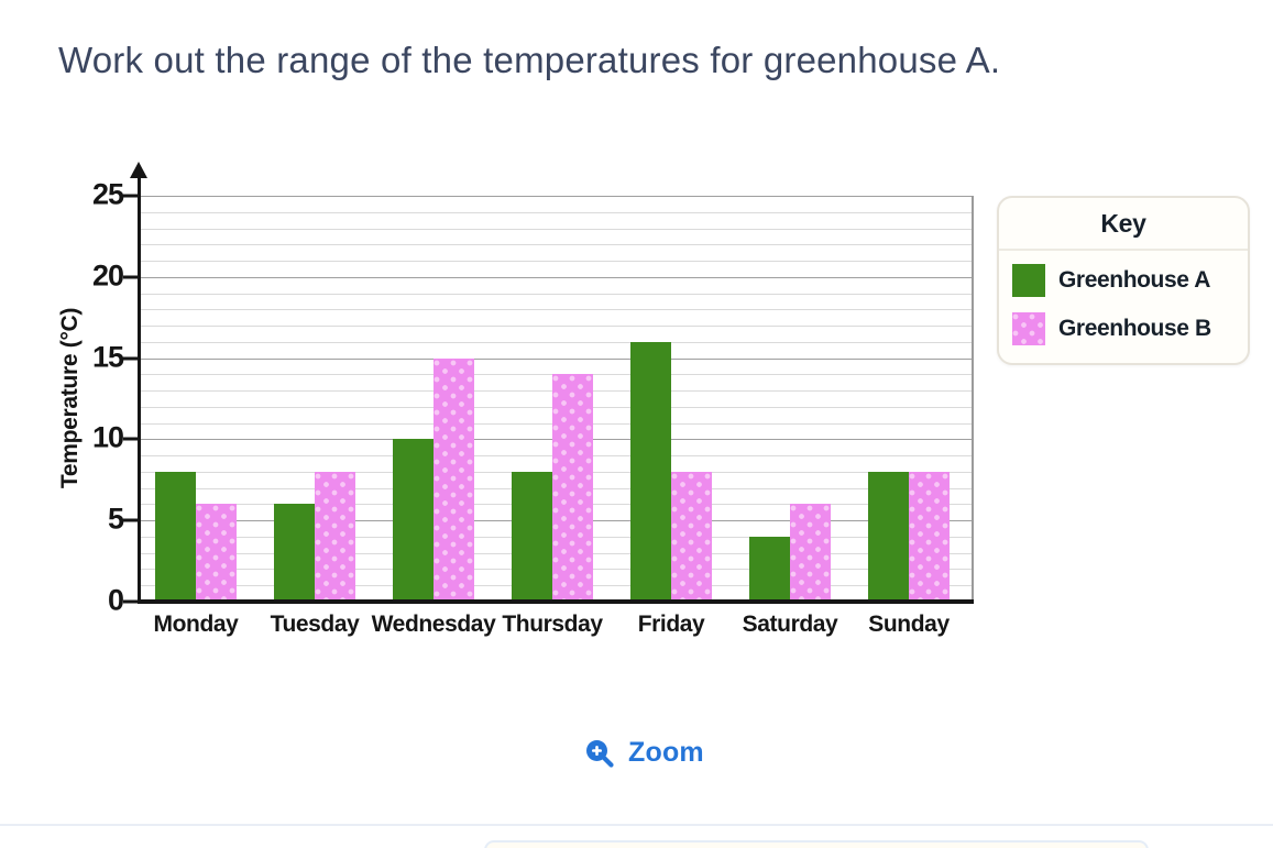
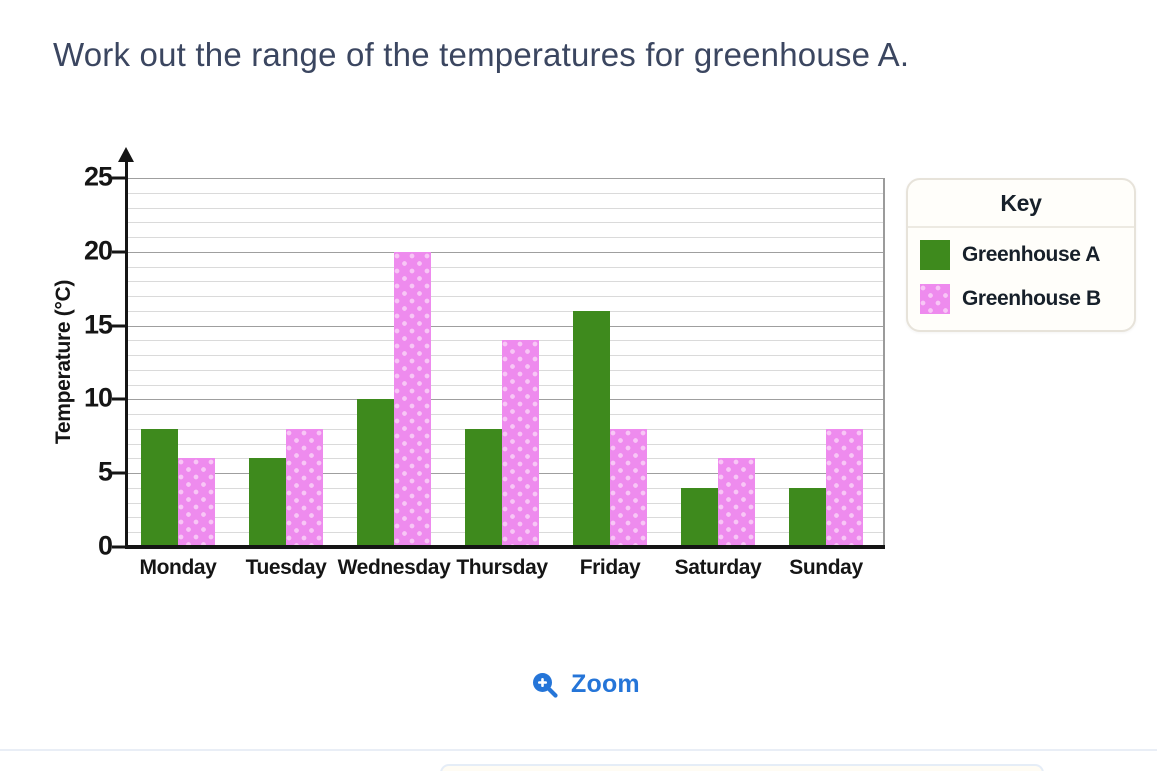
Greenhouse B/Wednesday: 15 -> 20
Greenhouse A/Sunday: 8 -> 4
